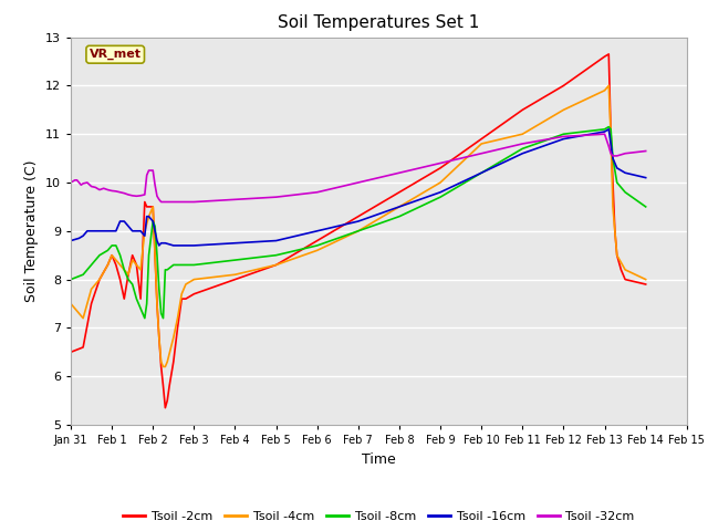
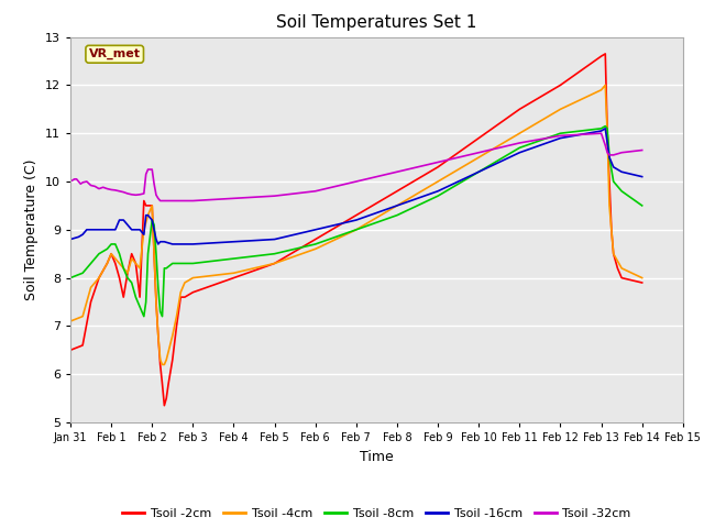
Tsoil -4cm/Jan 31: 7.5 -> 7.1
Tsoil -4cm/Feb 10: 10.8 -> 10.5
